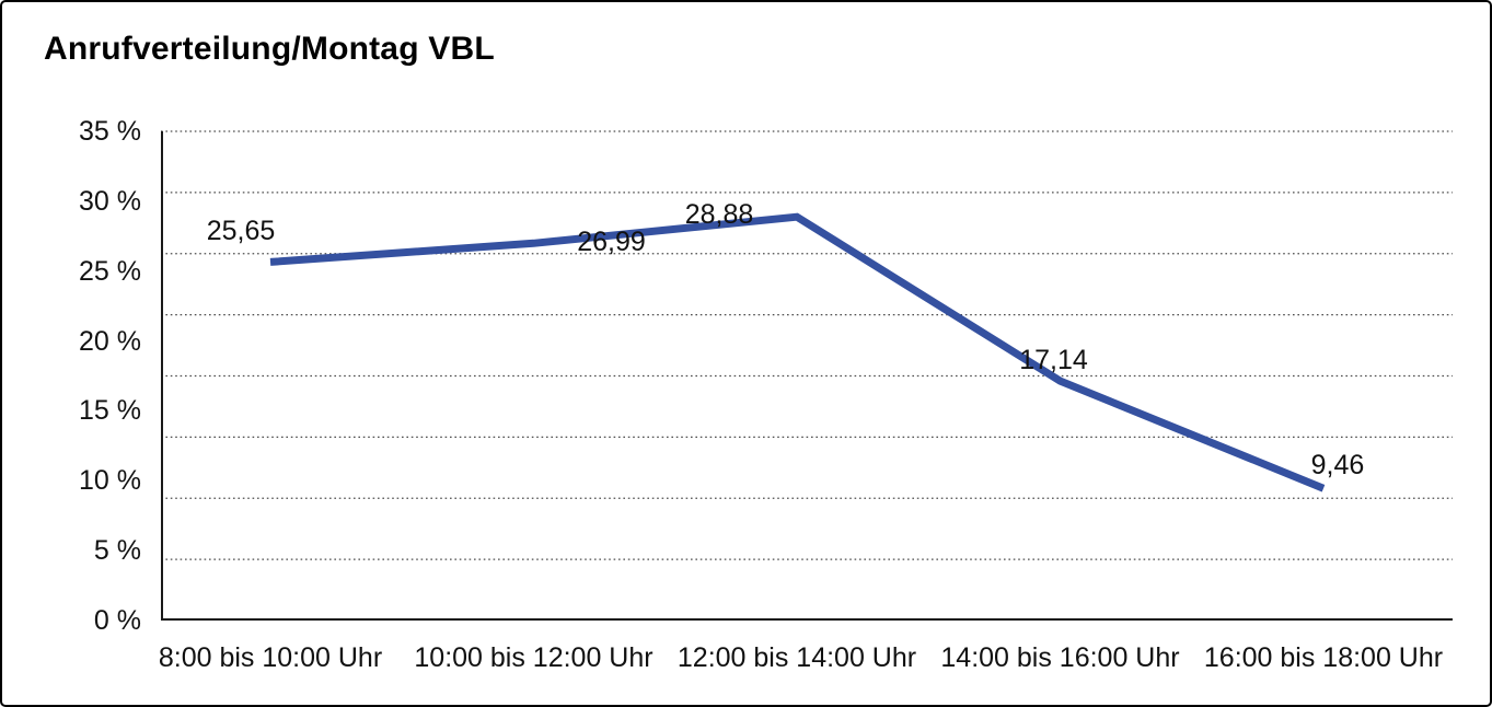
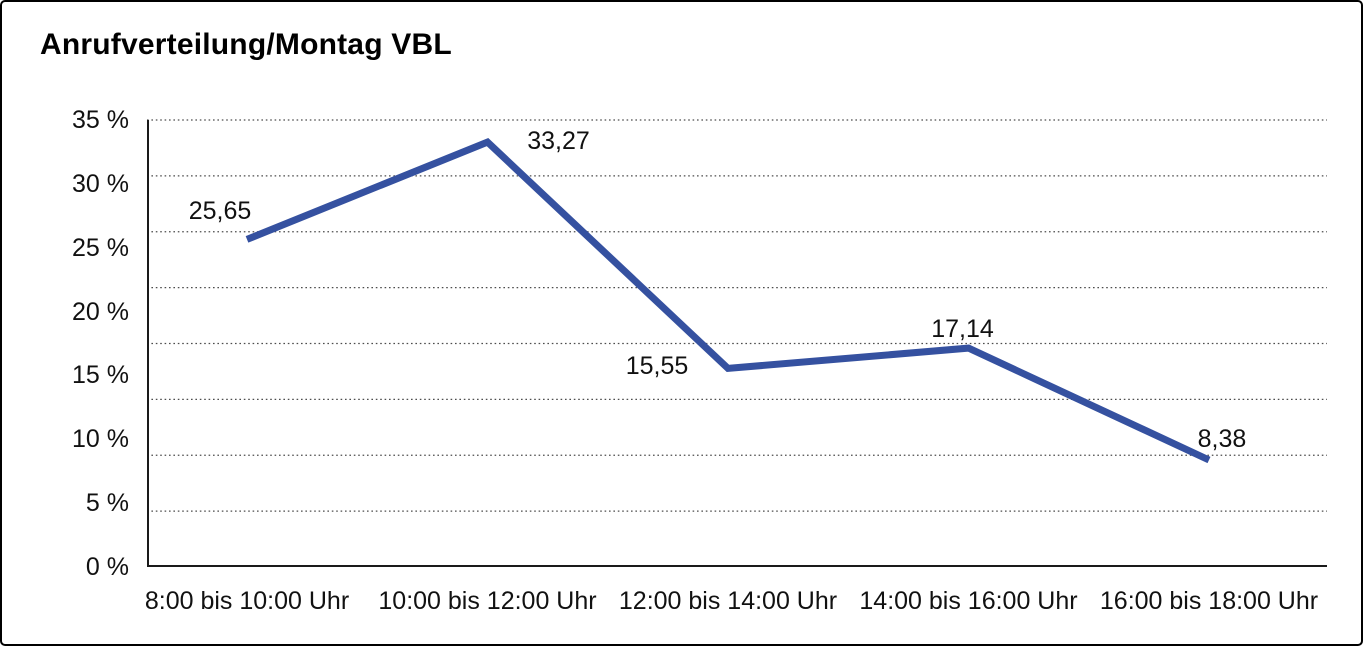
10:00 bis 12:00 Uhr: 26,99 -> 33,27
12:00 bis 14:00 Uhr: 28,88 -> 15,55
16:00 bis 18:00 Uhr: 9,46 -> 8,38
